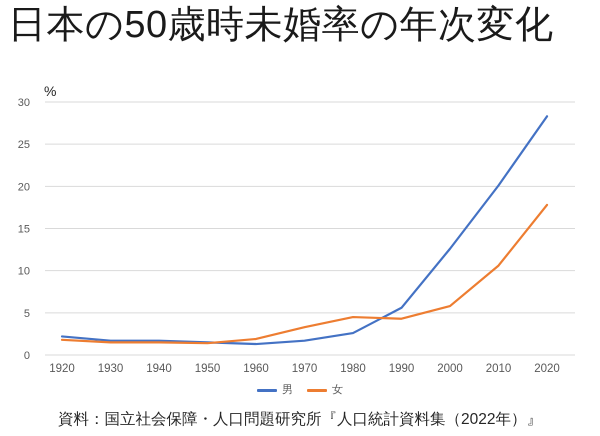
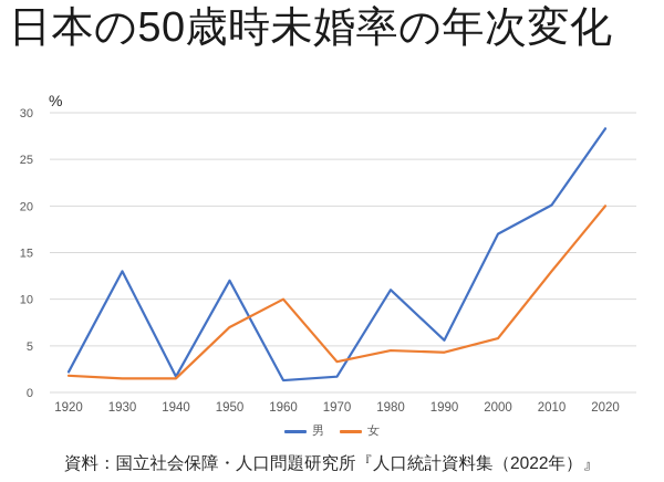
男/1930: 2 -> 13
男/1950: 2 -> 12
女/1950: 1 -> 7
女/1960: 2 -> 10
男/1980: 3 -> 11
男/2000: 13 -> 17
女/2010: 11 -> 13
女/2020: 18 -> 20
